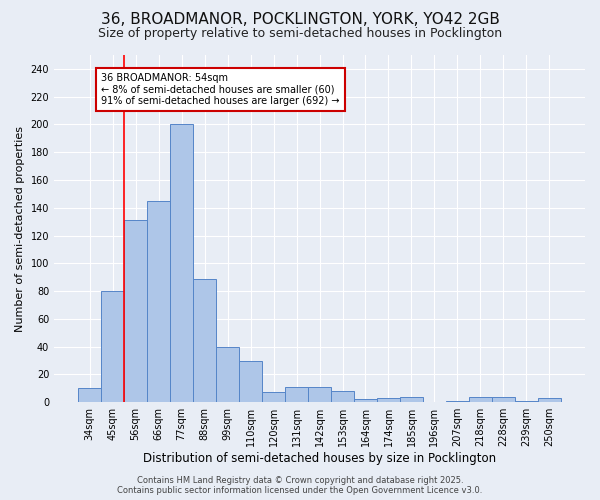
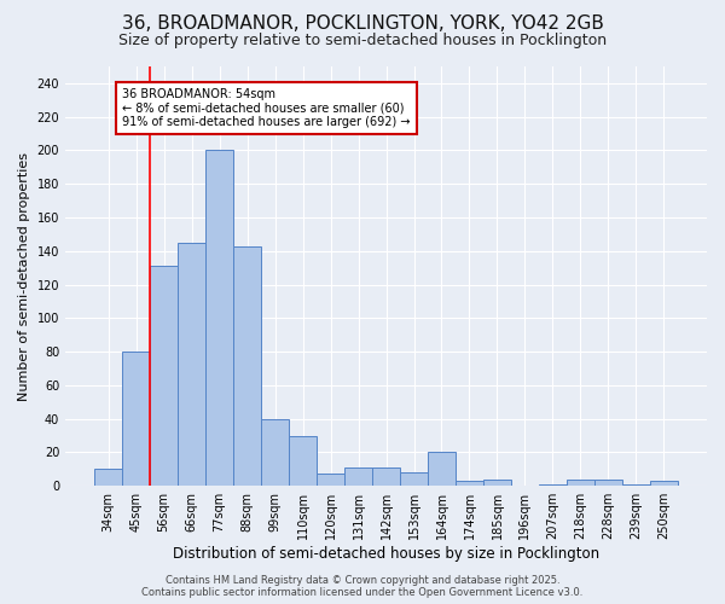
88sqm: 89 -> 143
164sqm: 2 -> 20
